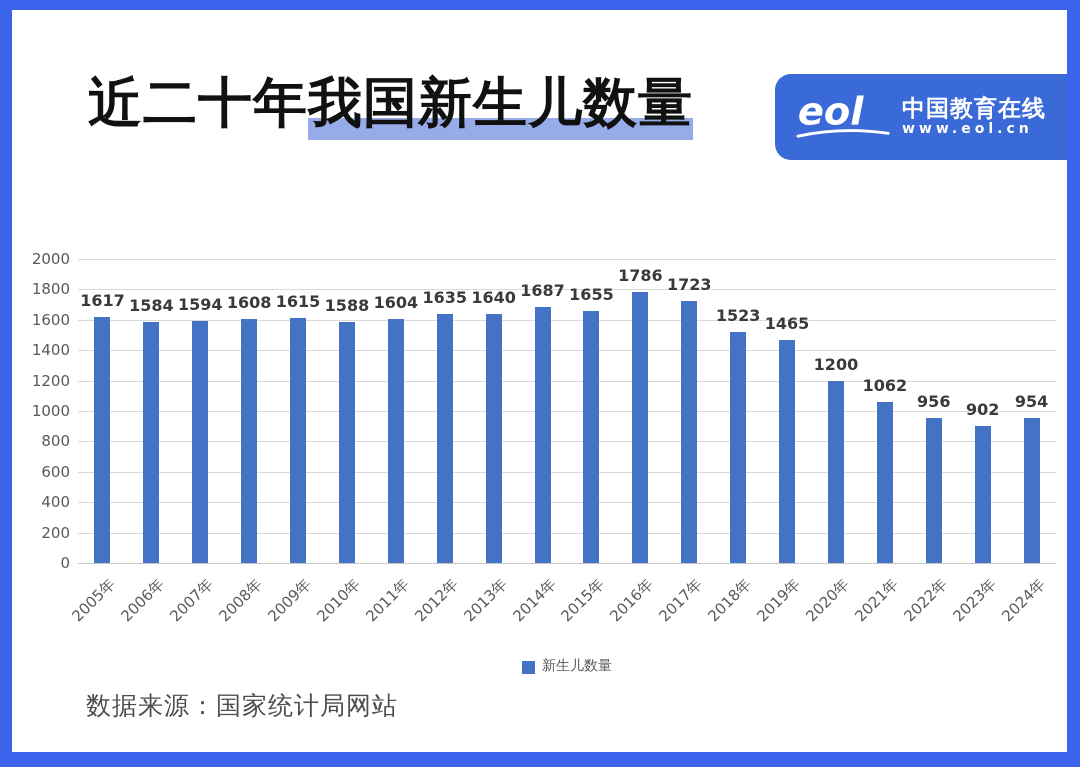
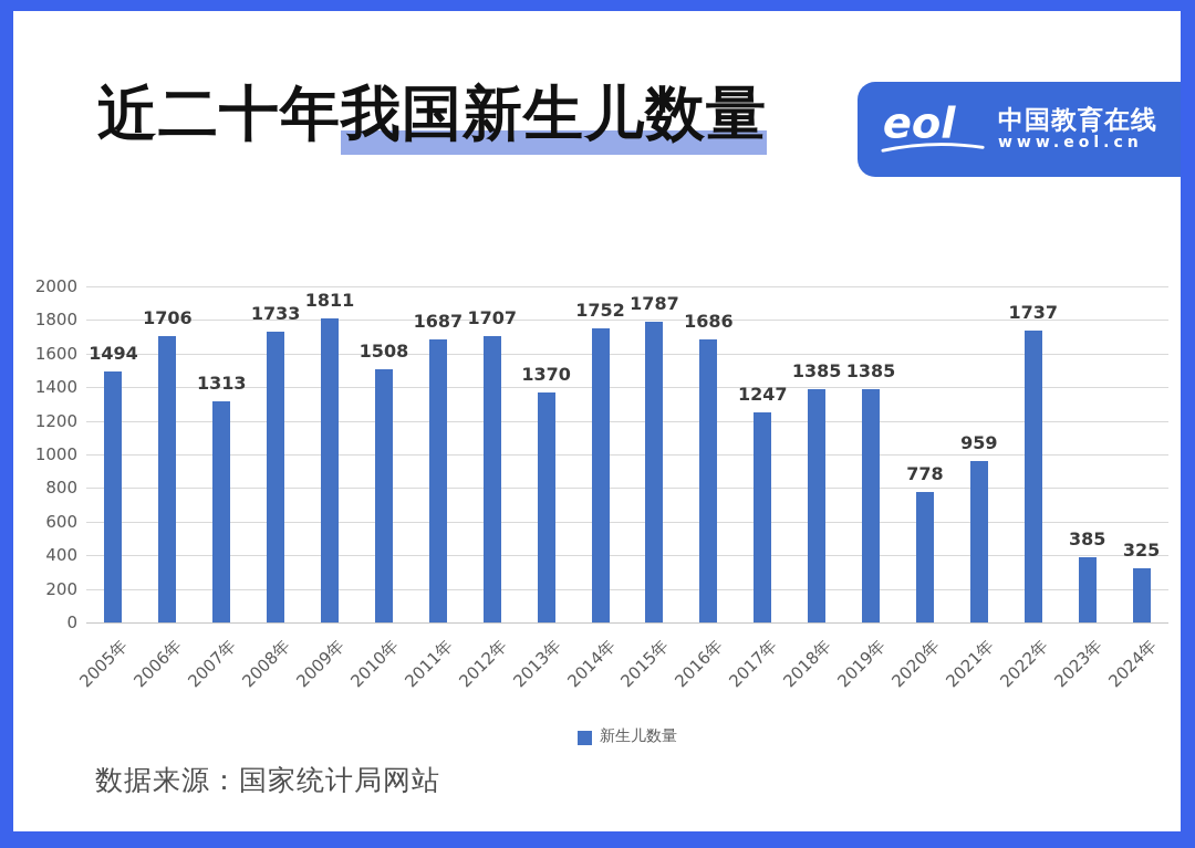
2005年: 1617 -> 1494
2006年: 1584 -> 1706
2007年: 1594 -> 1313
2008年: 1608 -> 1733
2009年: 1615 -> 1811
2010年: 1588 -> 1508
2011年: 1604 -> 1687
2012年: 1635 -> 1707
2013年: 1640 -> 1370
2014年: 1687 -> 1752
2015年: 1655 -> 1787
2016年: 1786 -> 1686
2017年: 1723 -> 1247
2018年: 1523 -> 1385
2019年: 1465 -> 1385
2020年: 1200 -> 778
2021年: 1062 -> 959
2022年: 956 -> 1737
2023年: 902 -> 385
2024年: 954 -> 325
